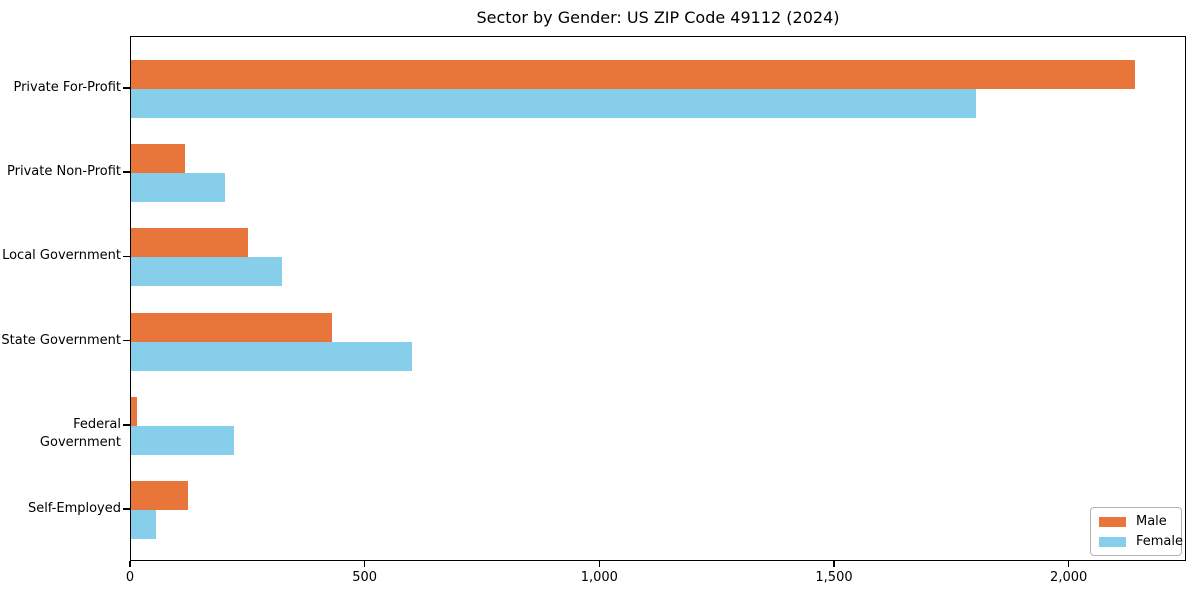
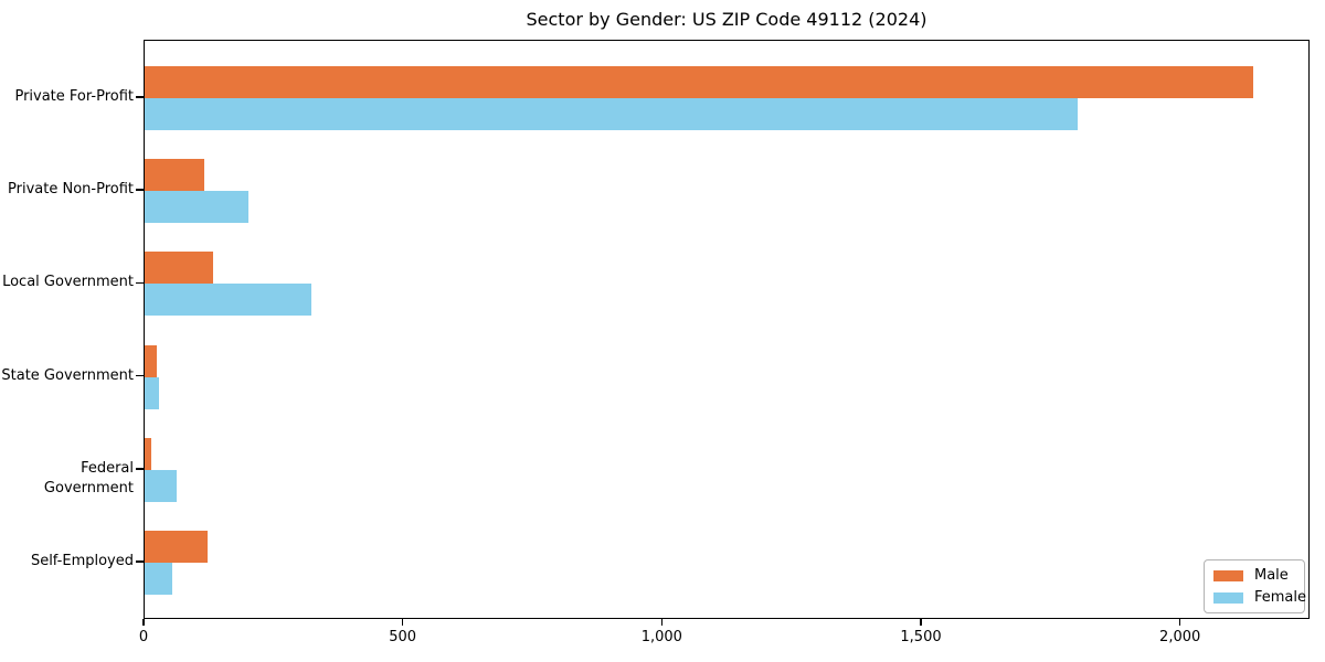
Male/Local Government: 250 -> 130
Male/State Government: 430 -> 20
Female/State Government: 600 -> 30
Female/Federal Government: 220 -> 60
